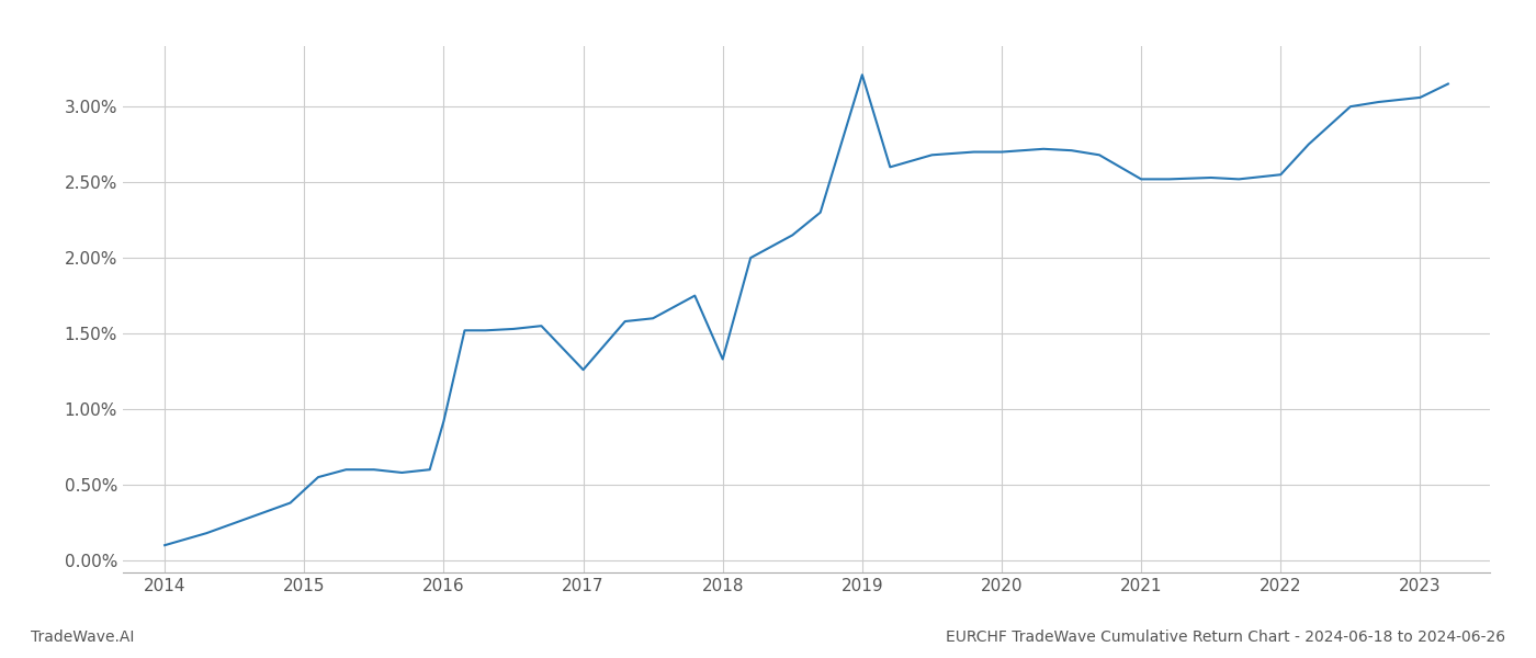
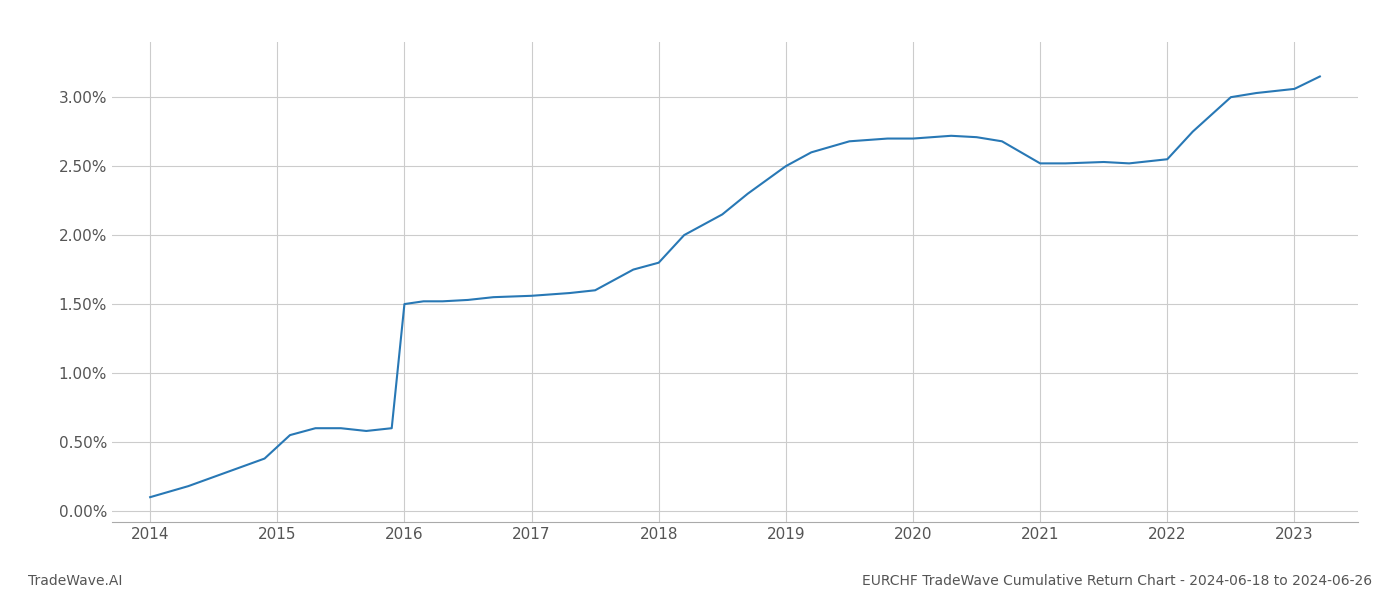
2016: 0.92% -> 1.50%
2017: 1.26% -> 1.56%
2018: 1.33% -> 1.80%
2019: 3.21% -> 2.50%
